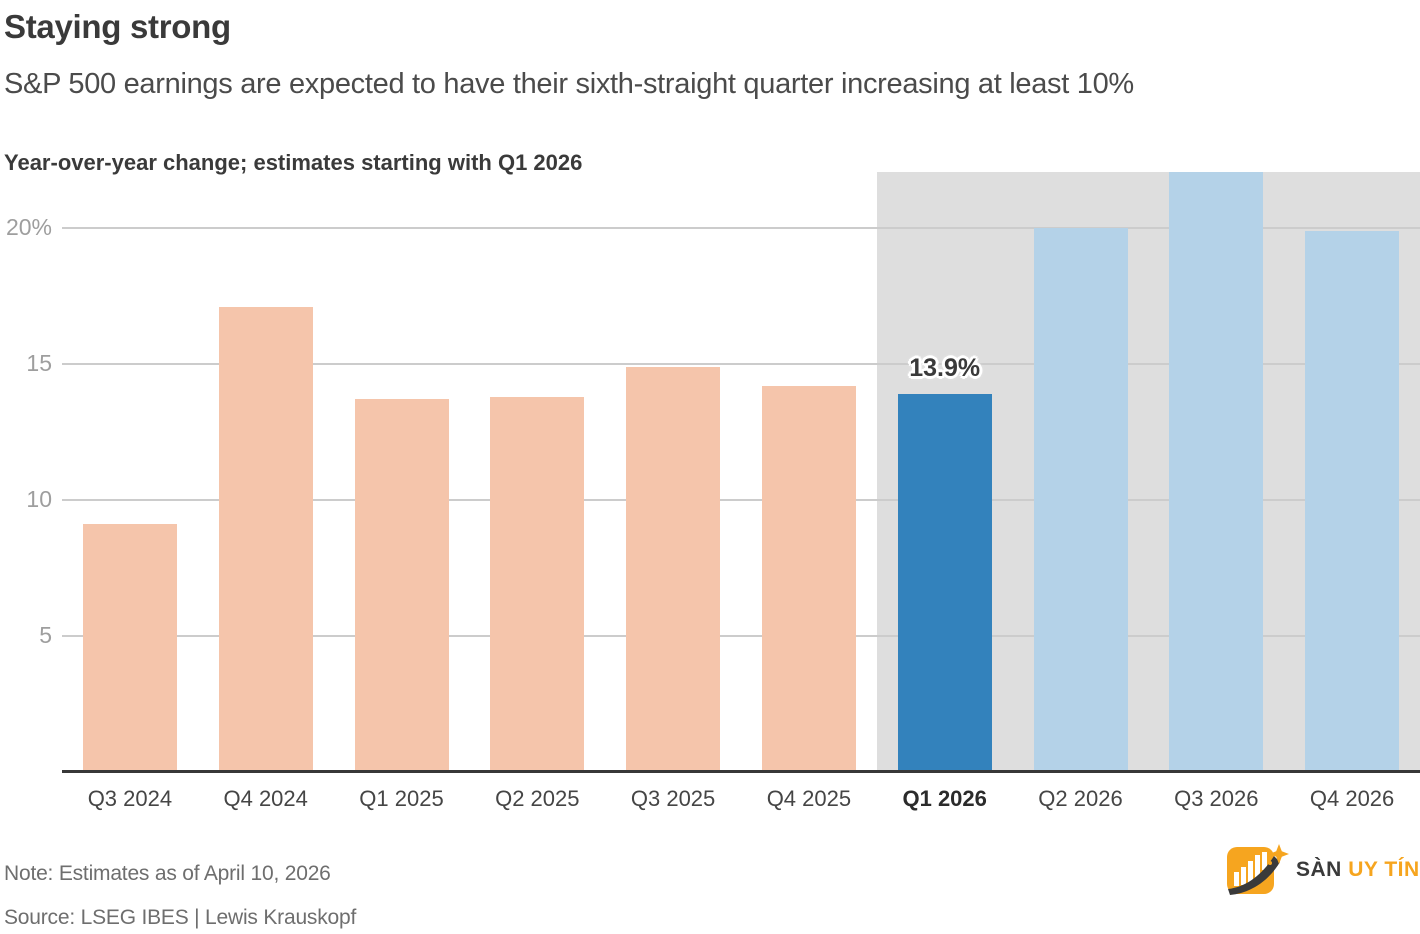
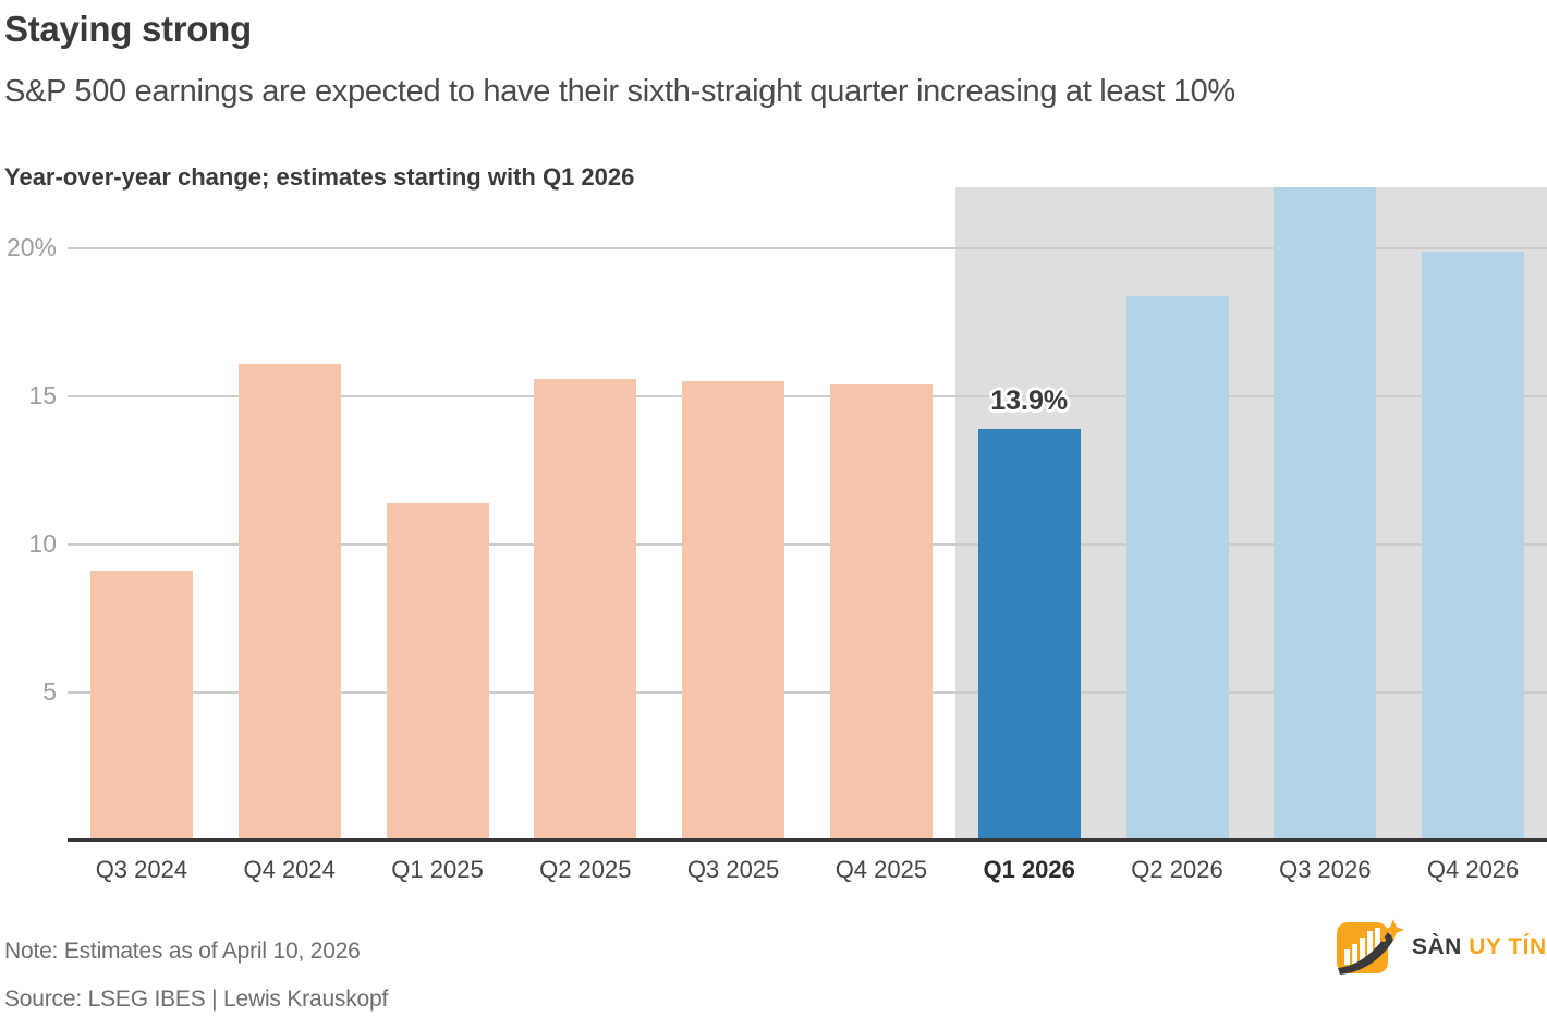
Q4 2024: 17.1% -> 16.1%
Q1 2025: 13.7% -> 11.4%
Q2 2025: 13.8% -> 15.6%
Q3 2025: 14.9% -> 15.5%
Q4 2025: 14.2% -> 15.4%
Q2 2026: 20.0% -> 18.4%
